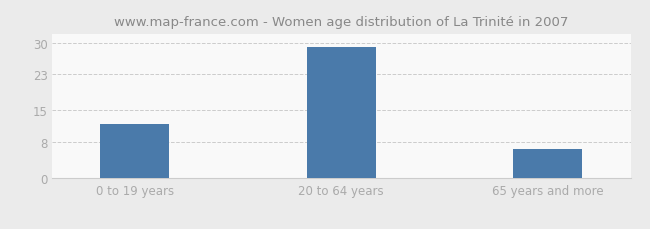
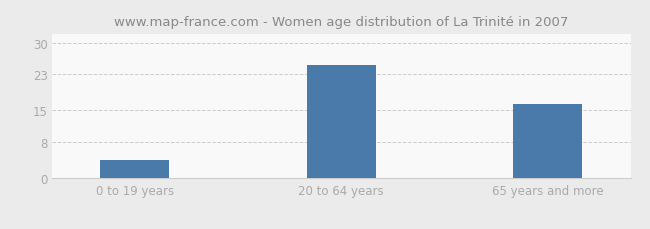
0 to 19 years: 12.0 -> 4.0
20 to 64 years: 29.0 -> 25.0
65 years and more: 6.5 -> 16.5
